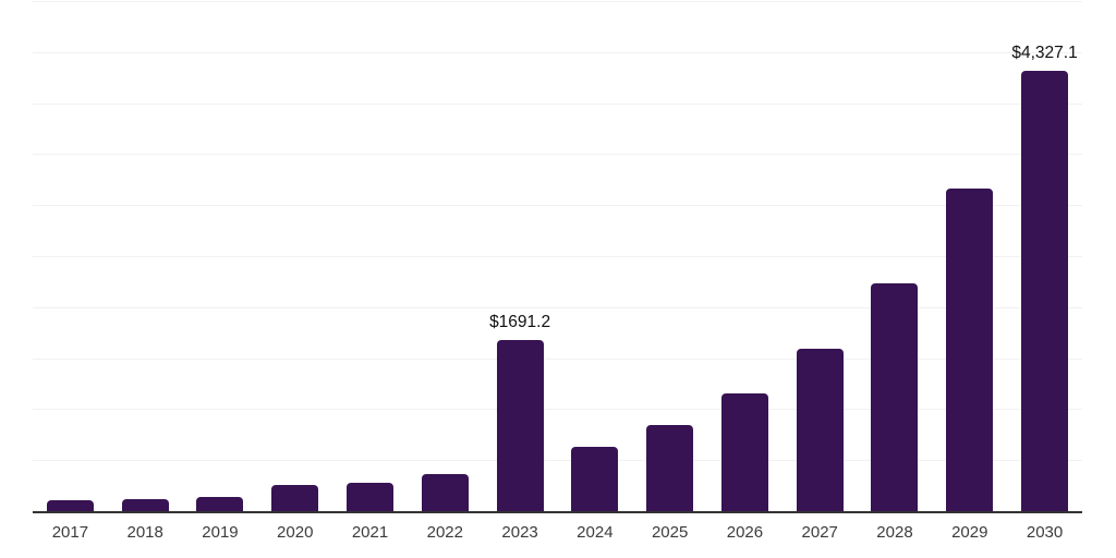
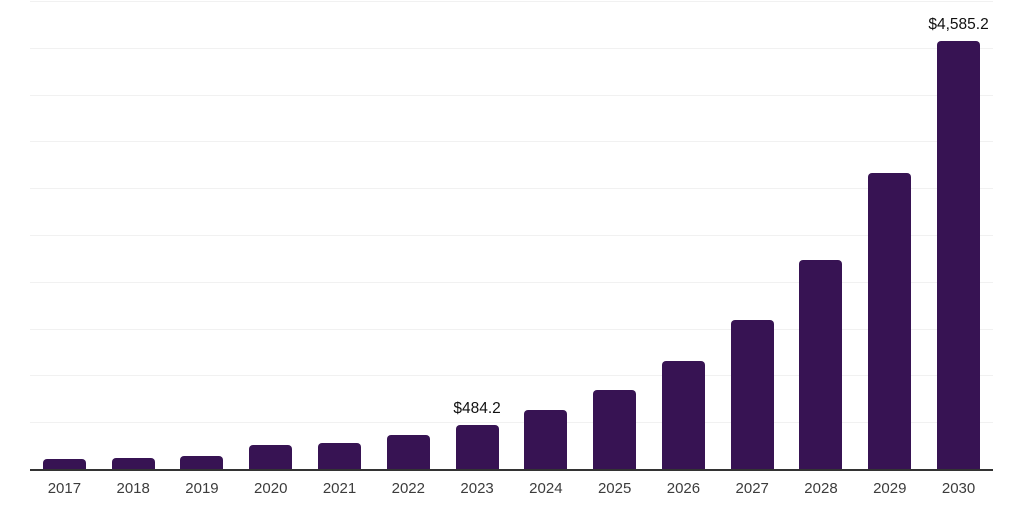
2023: $1691.2 -> $484.2
2030: $4,327.1 -> $4,585.2
